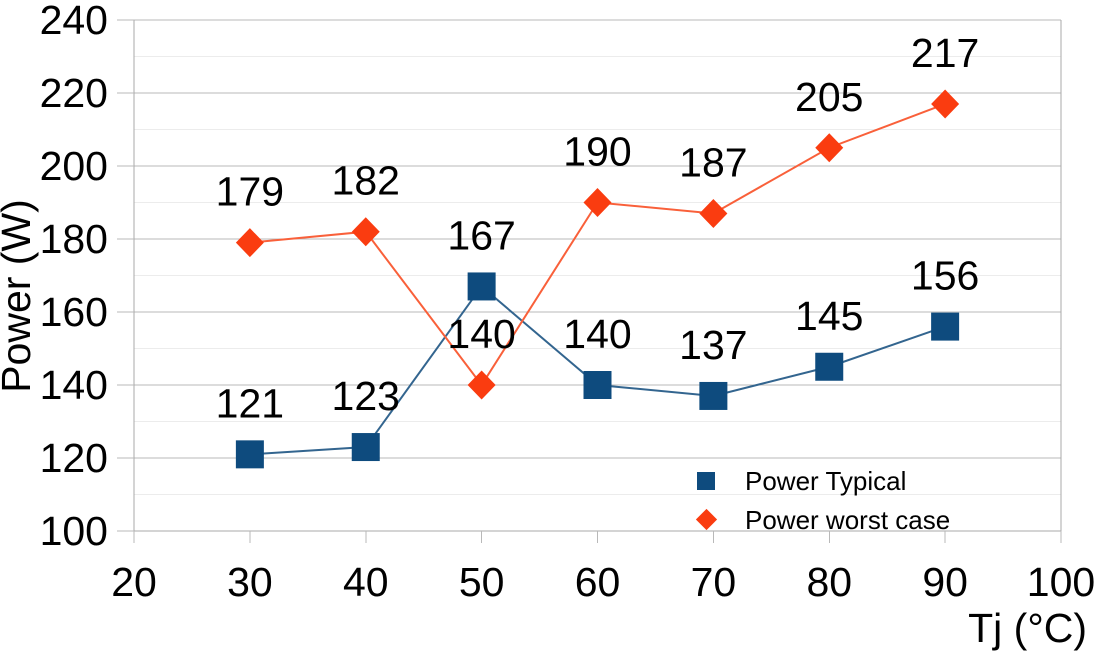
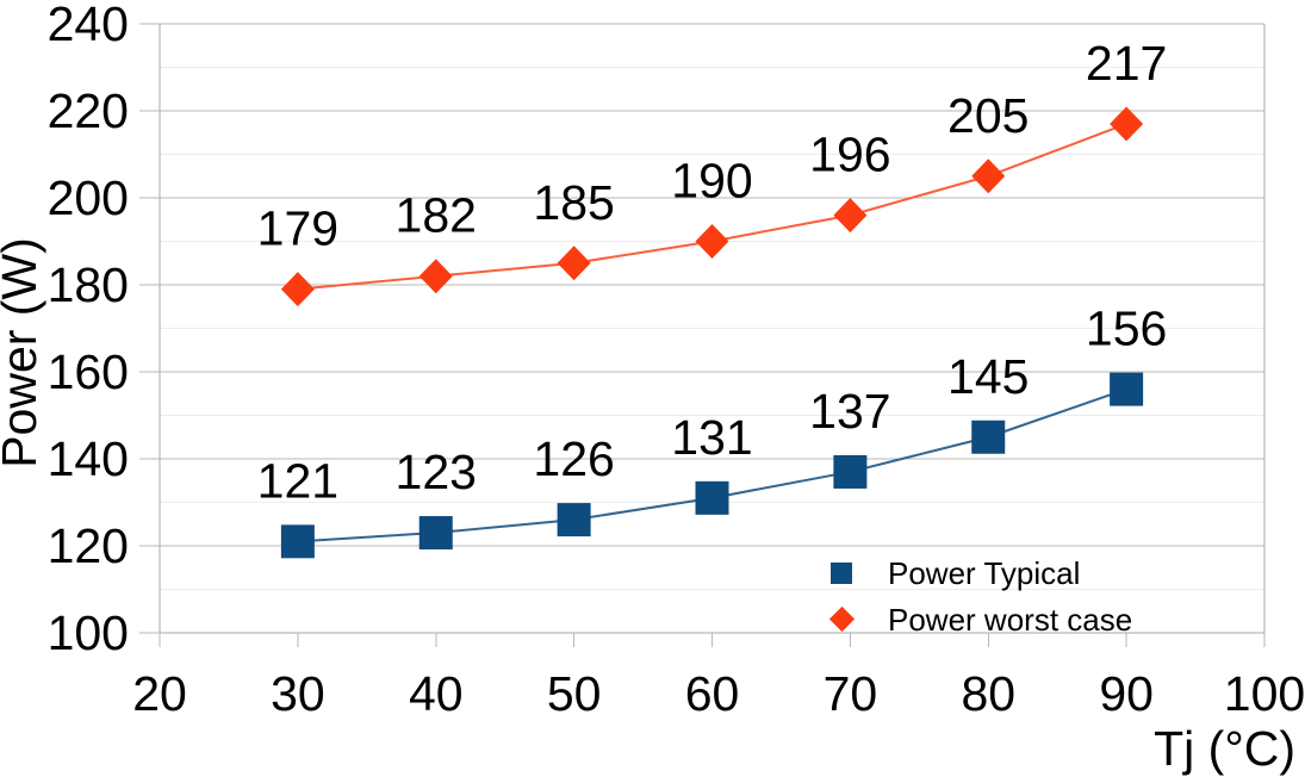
Power Typical/50: 167 -> 126
Power worst case/50: 140 -> 185
Power Typical/60: 140 -> 131
Power worst case/70: 187 -> 196
